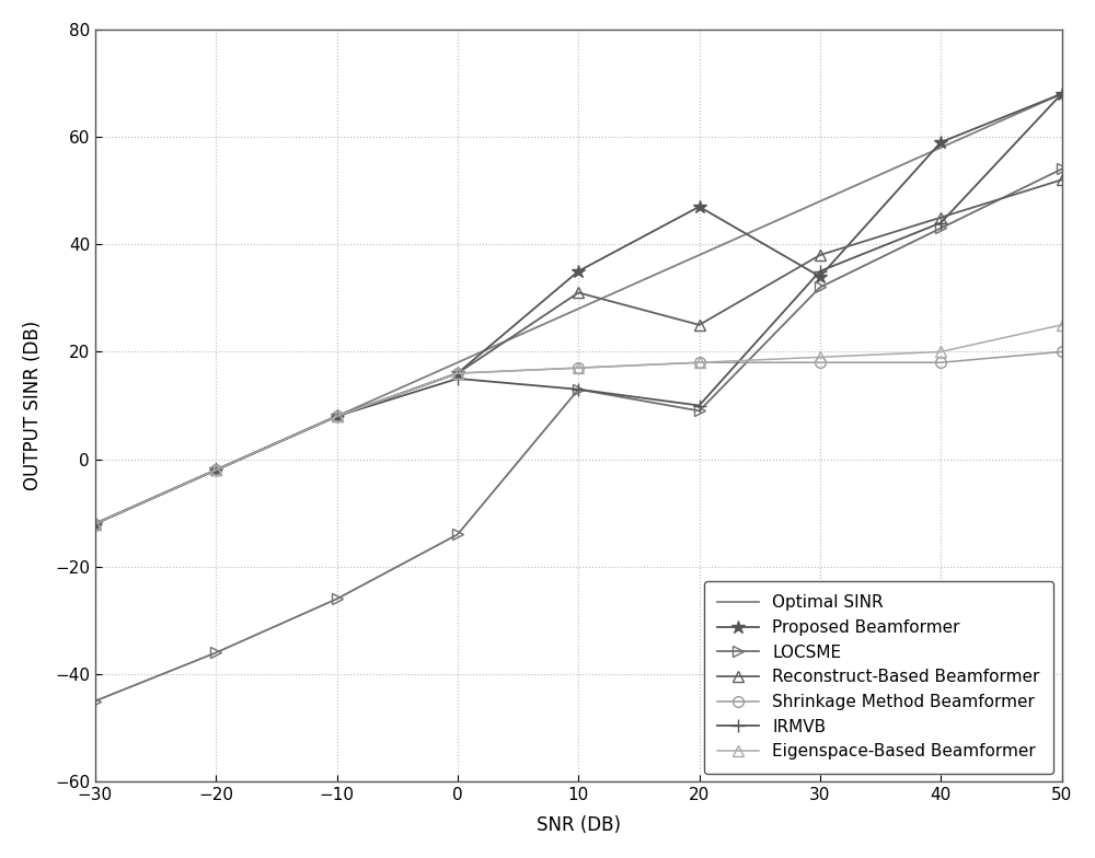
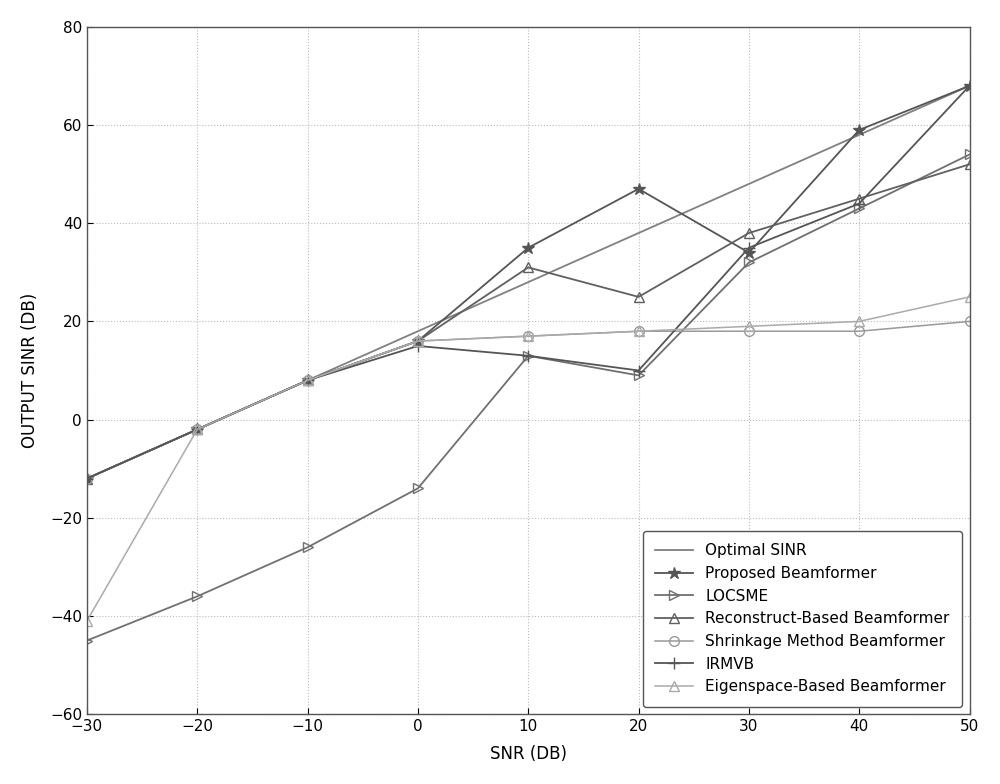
Eigenspace-Based Beamformer/−30: -12 -> -41
